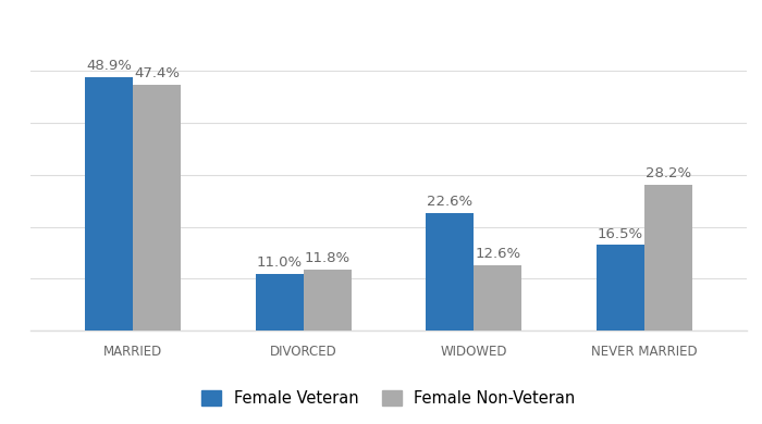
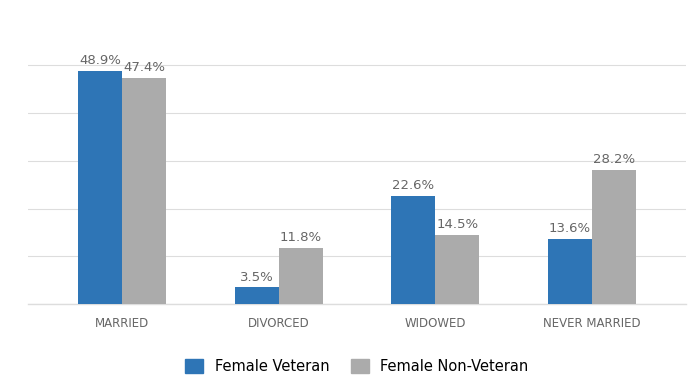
Female Veteran/DIVORCED: 11.0% -> 3.5%
Female Non-Veteran/WIDOWED: 12.6% -> 14.5%
Female Veteran/NEVER MARRIED: 16.5% -> 13.6%
